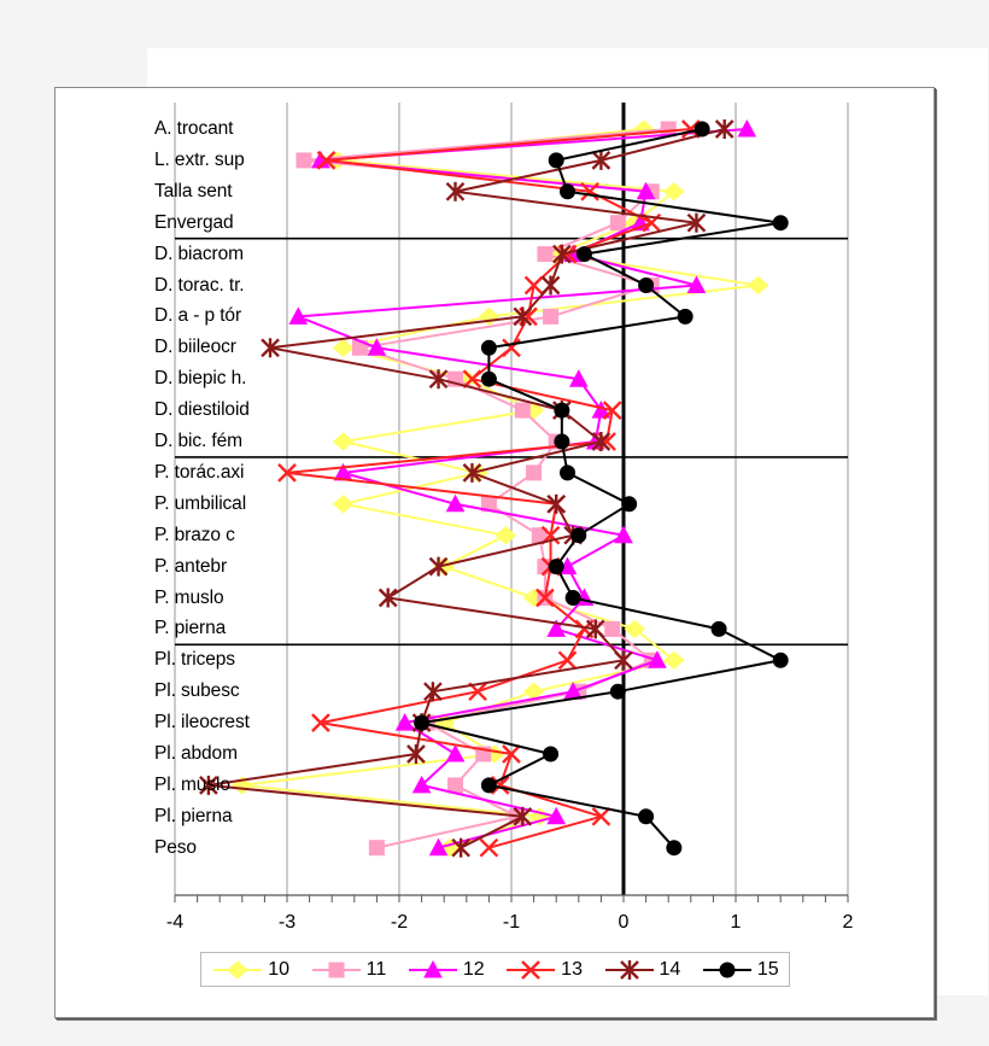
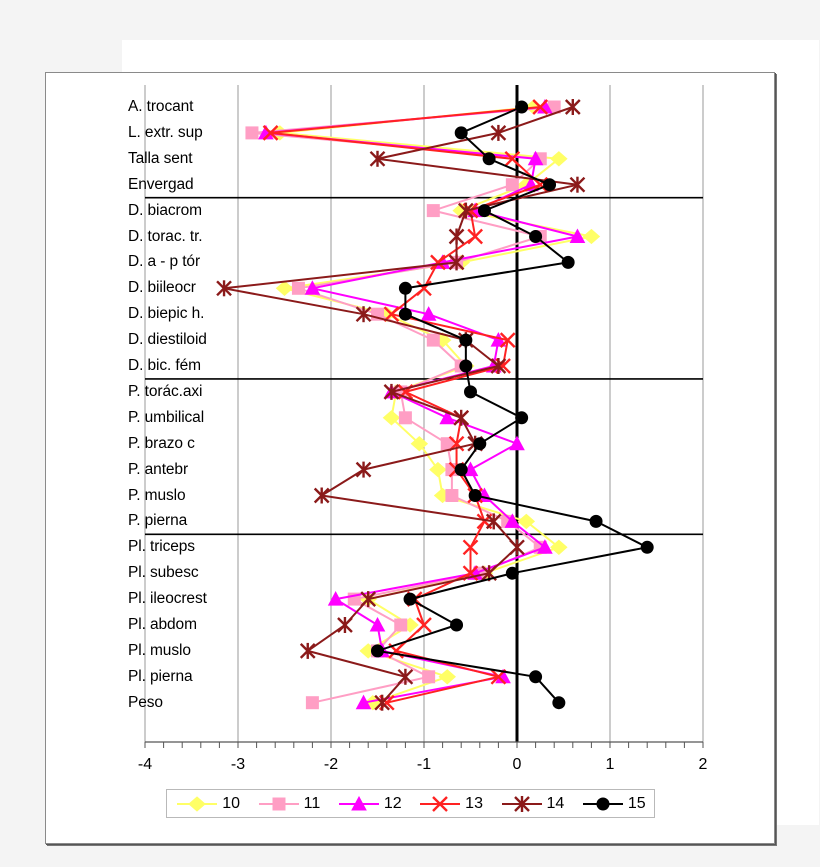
12/A. trocant: 1.1 -> 0.3
13/A. trocant: 0.6 -> 0.2
14/A. trocant: 0.9 -> 0.6
15/A. trocant: 0.7 -> 0.1
13/Talla sent: -0.3 -> -0.1
15/Talla sent: -0.5 -> -0.3
15/Envergad: 1.4 -> 0.3
11/D. biacrom: -0.7 -> -0.9
10/D. torac. tr.: 1.2 -> 0.8
13/D. torac. tr.: -0.8 -> -0.5
10/D. a - p tór: -1.2 -> -0.6
12/D. a - p tór: -2.9 -> -0.8
14/D. a - p tór: -0.9 -> -0.7
12/D. biepic h.: -0.4 -> -0.9
10/D. bic. fém: -2.5 -> -0.6
11/P. torác.axi: -0.8 -> -1.2
12/P. torác.axi: -2.5 -> -1.4
13/P. torác.axi: -3.0 -> -1.2
10/P. umbilical: -2.5 -> -1.4
12/P. umbilical: -1.5 -> -0.8
10/P. antebr: -1.6 -> -0.8
13/P. muslo: -0.7 -> -0.5
12/P. pierna: -0.6 -> -0.1
10/Pl. subesc: -0.8 -> -0.3
13/Pl. subesc: -1.3 -> -0.5
14/Pl. subesc: -1.7 -> -0.3
13/Pl. ileocrest: -2.7 -> -1.1
14/Pl. ileocrest: -1.8 -> -1.6
15/Pl. ileocrest: -1.8 -> -1.1
10/Pl. muslo: -3.4 -> -1.6
12/Pl. muslo: -1.8 -> -1.4
13/Pl. muslo: -1.1 -> -1.3
14/Pl. muslo: -3.7 -> -2.2
15/Pl. muslo: -1.2 -> -1.5
12/Pl. pierna: -0.6 -> -0.1
14/Pl. pierna: -0.9 -> -1.2
13/Peso: -1.2 -> -1.4
